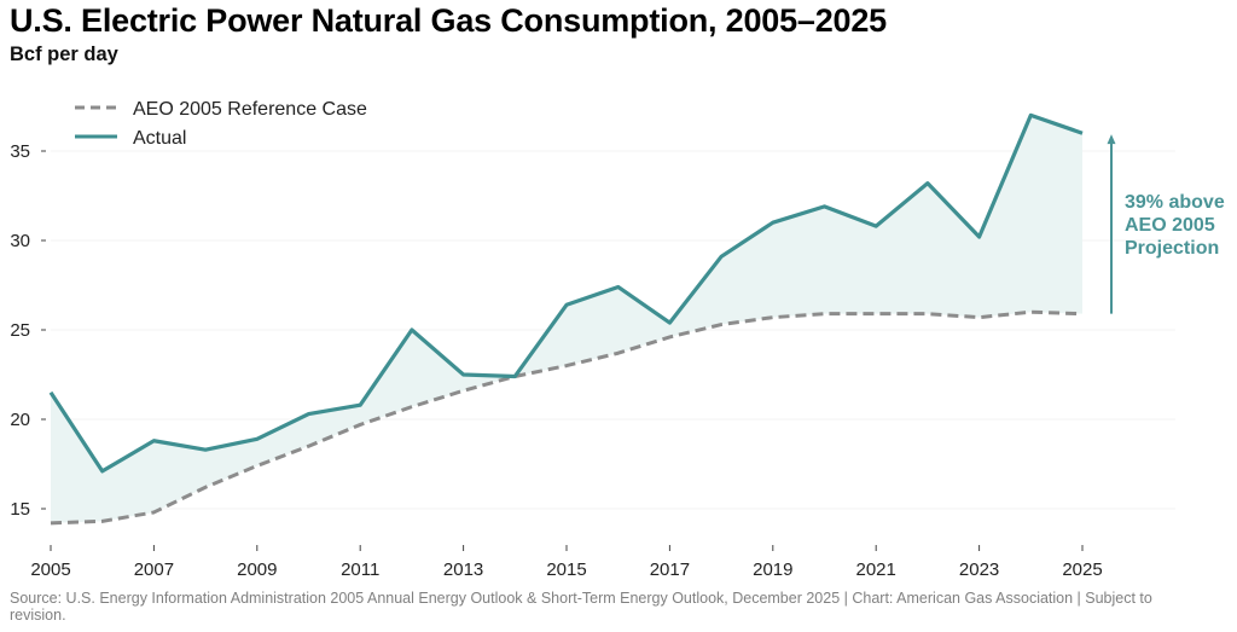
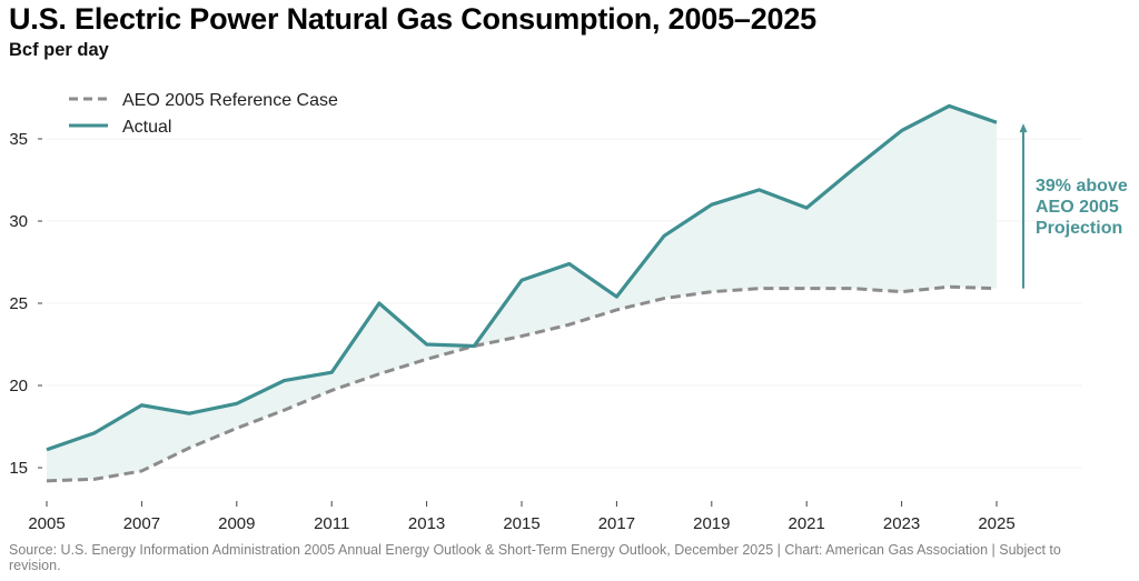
Actual/2005: 21.5 -> 16.1
Actual/2023: 30.2 -> 35.5
